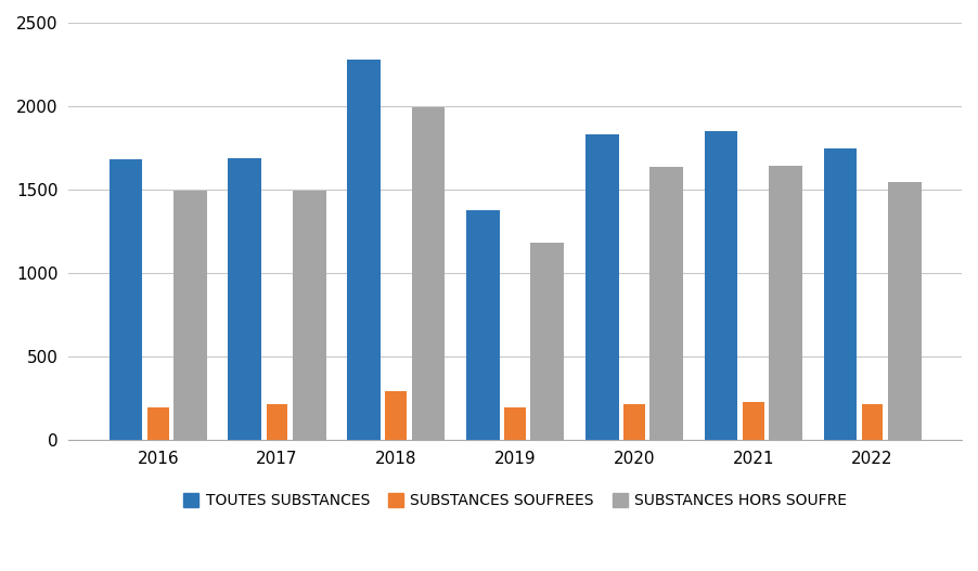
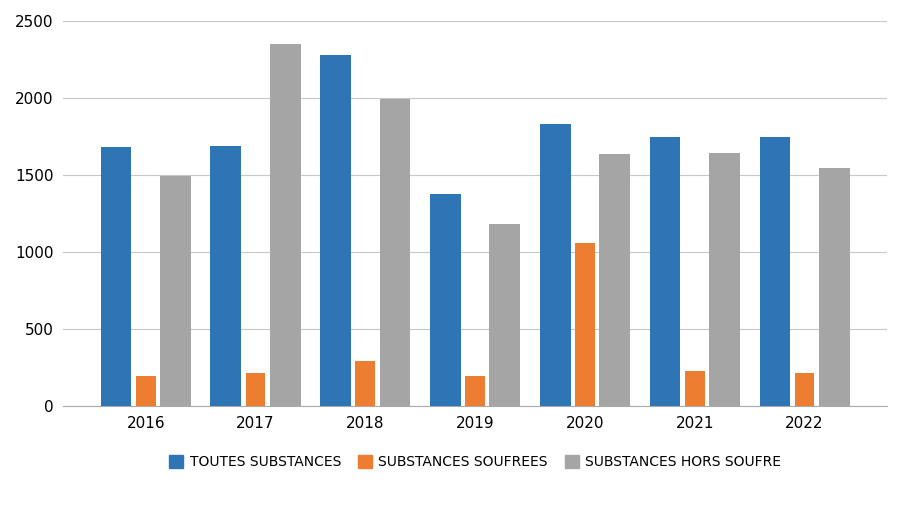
SUBSTANCES HORS SOUFRE/2017: 1500 -> 2350
SUBSTANCES SOUFREES/2020: 220 -> 1060
TOUTES SUBSTANCES/2021: 1850 -> 1750
